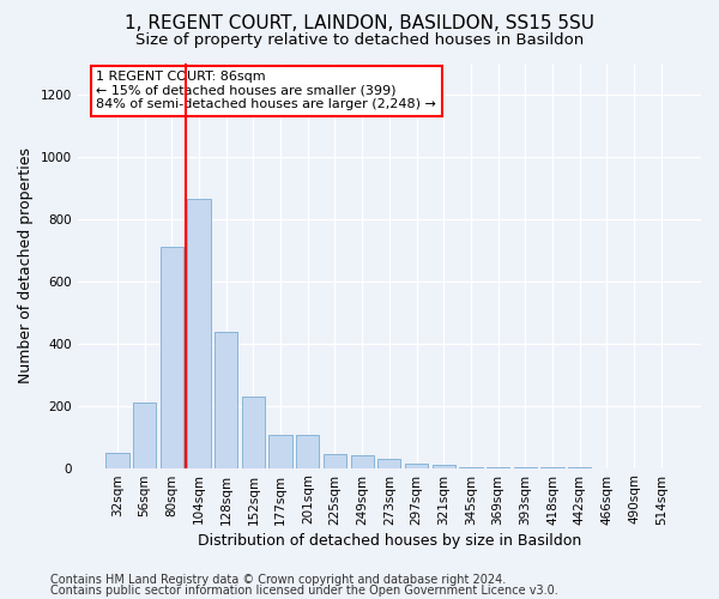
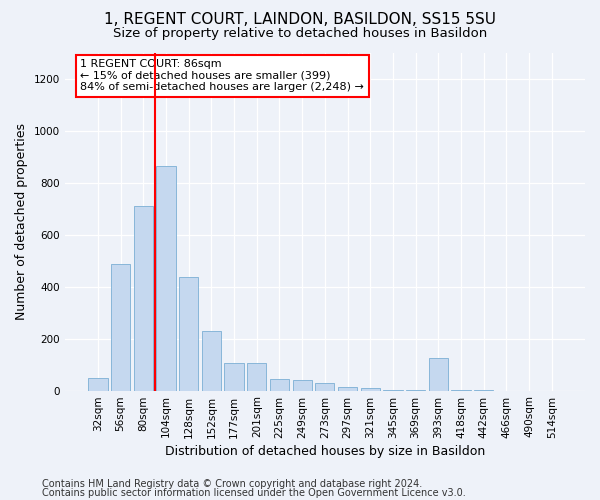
56sqm: 210 -> 485
393sqm: 2 -> 125
